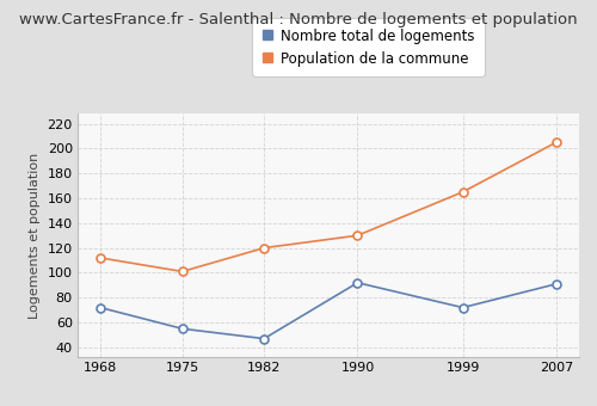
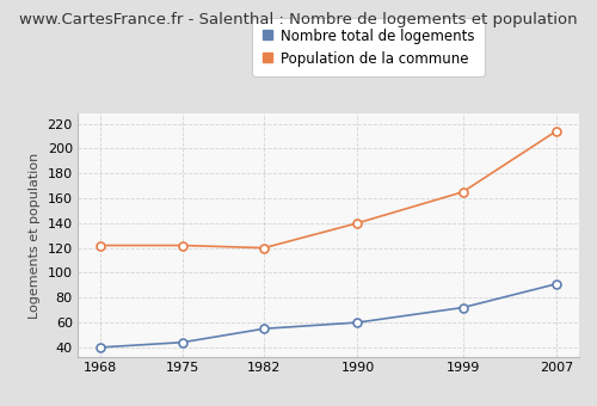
Nombre total de logements/1968: 72 -> 40
Population de la commune/1968: 112 -> 122
Nombre total de logements/1975: 55 -> 44
Population de la commune/1975: 101 -> 122
Nombre total de logements/1982: 47 -> 55
Nombre total de logements/1990: 92 -> 60
Population de la commune/1990: 130 -> 140
Population de la commune/2007: 205 -> 214
